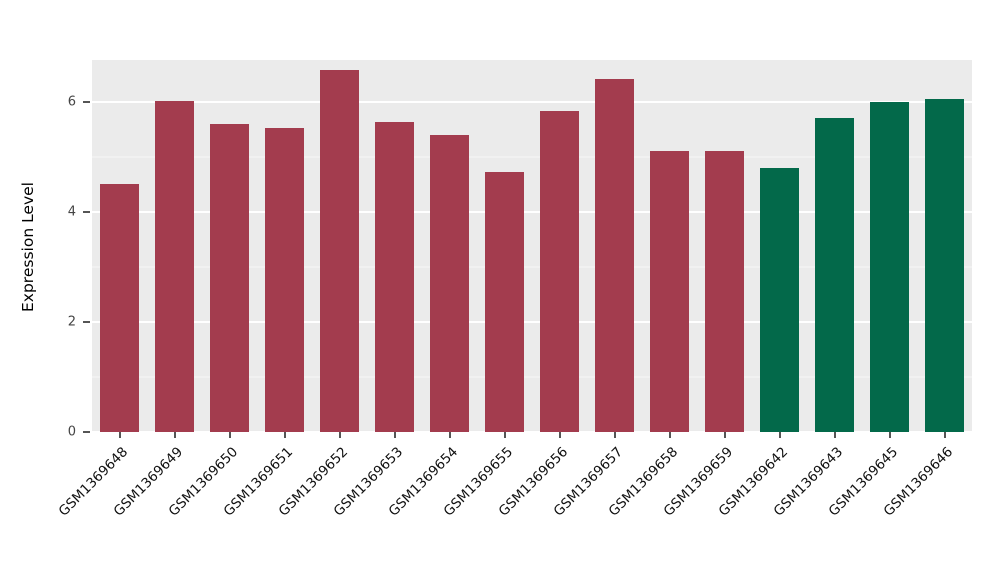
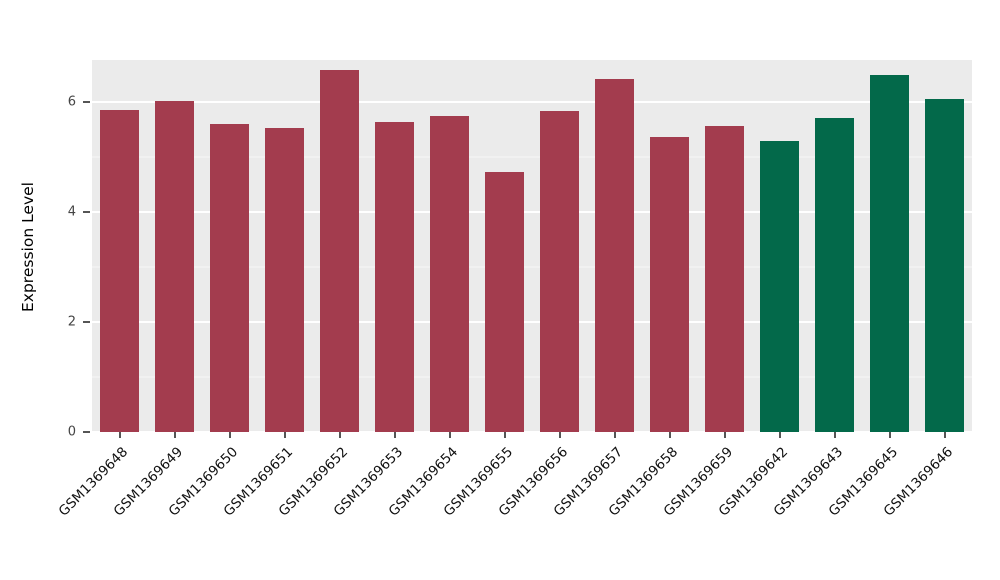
GSM1369648: 4.5 -> 5.8
GSM1369654: 5.4 -> 5.8
GSM1369658: 5.1 -> 5.4
GSM1369659: 5.1 -> 5.6
GSM1369642: 4.8 -> 5.3
GSM1369645: 6.0 -> 6.5
